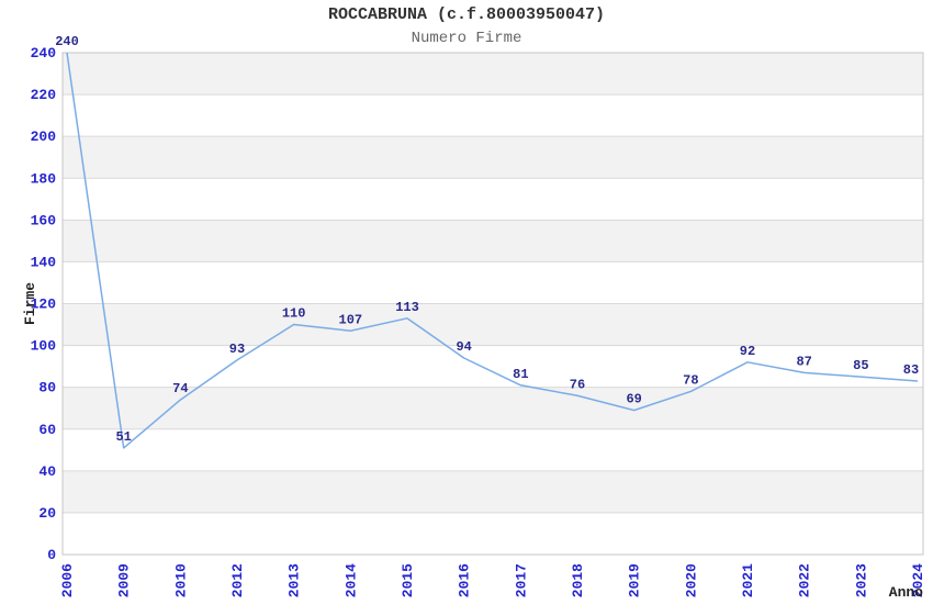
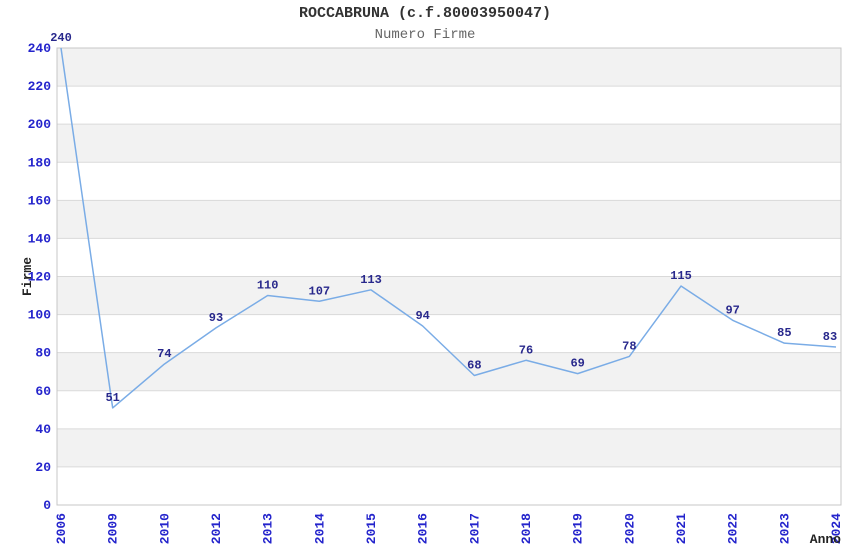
2017: 81 -> 68
2021: 92 -> 115
2022: 87 -> 97
